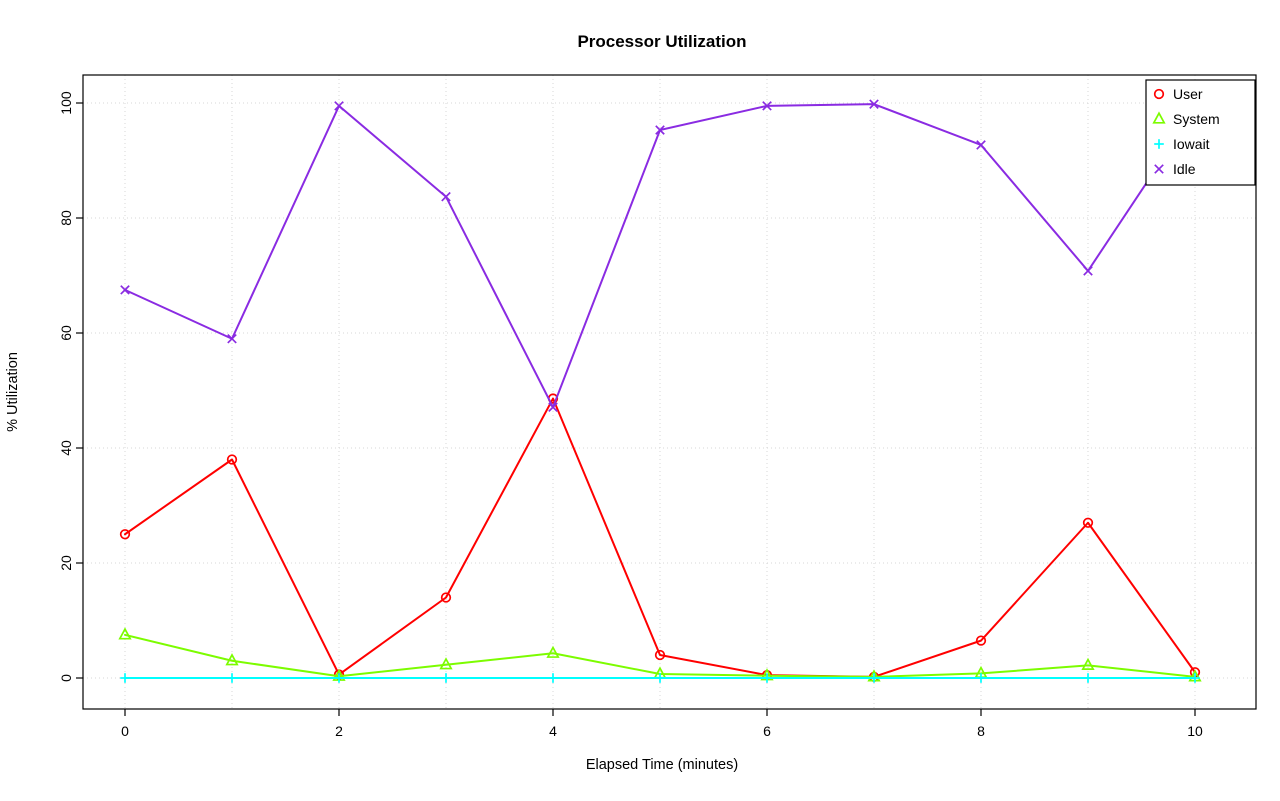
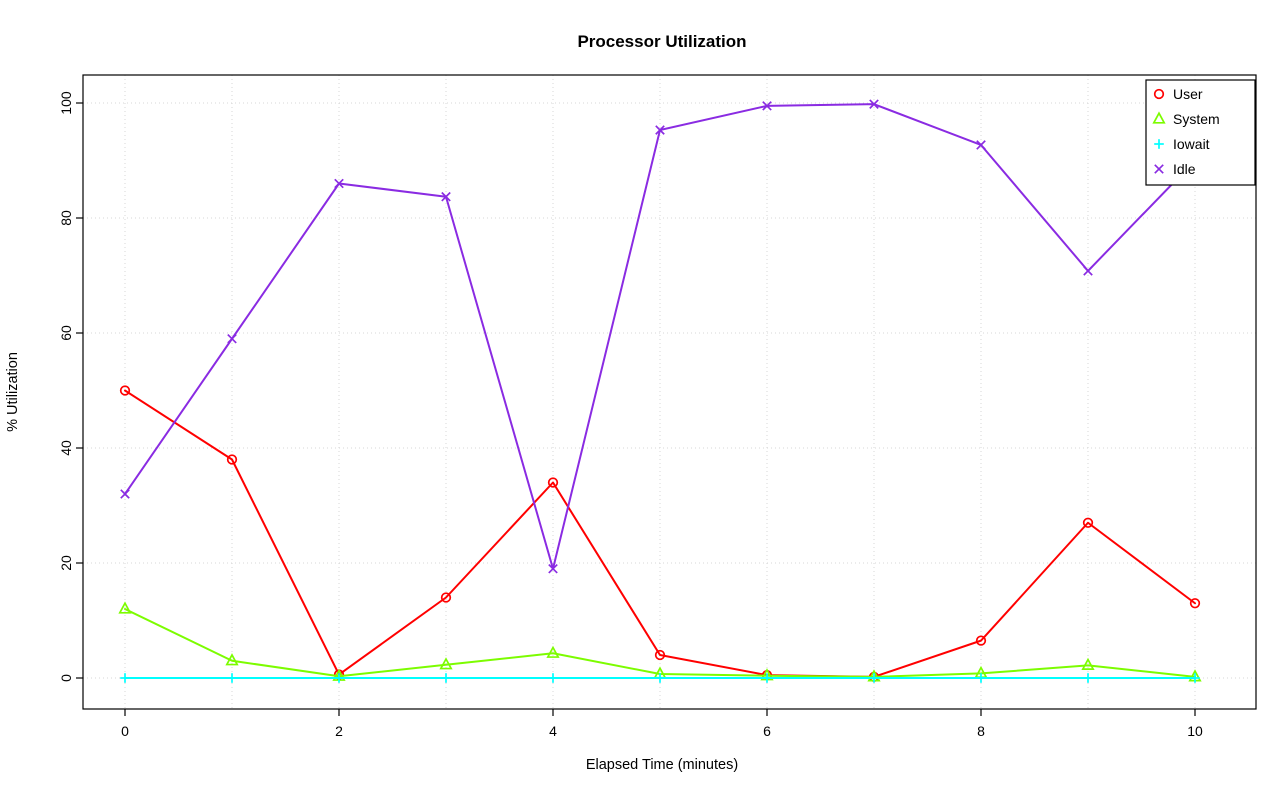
User/0: 25 -> 50
System/0: 8 -> 12
Idle/0: 68 -> 32
Idle/2: 100 -> 86
User/4: 49 -> 34
Idle/4: 47 -> 19
User/10: 1 -> 13
Idle/10: 99 -> 90
